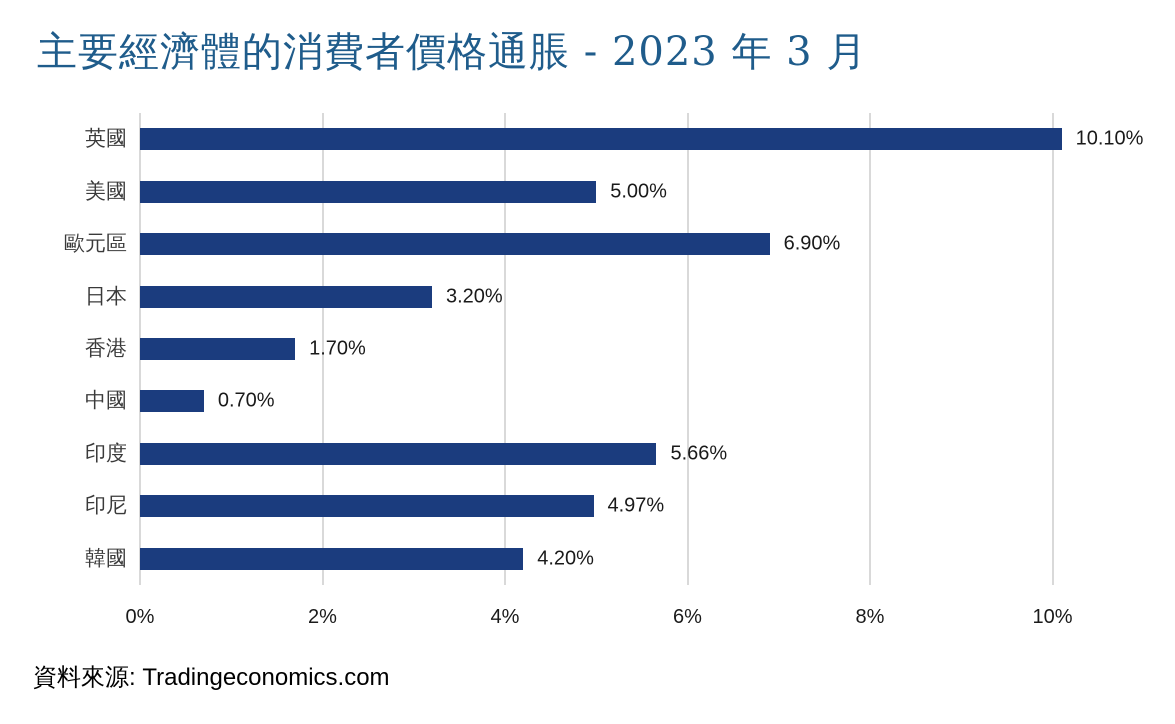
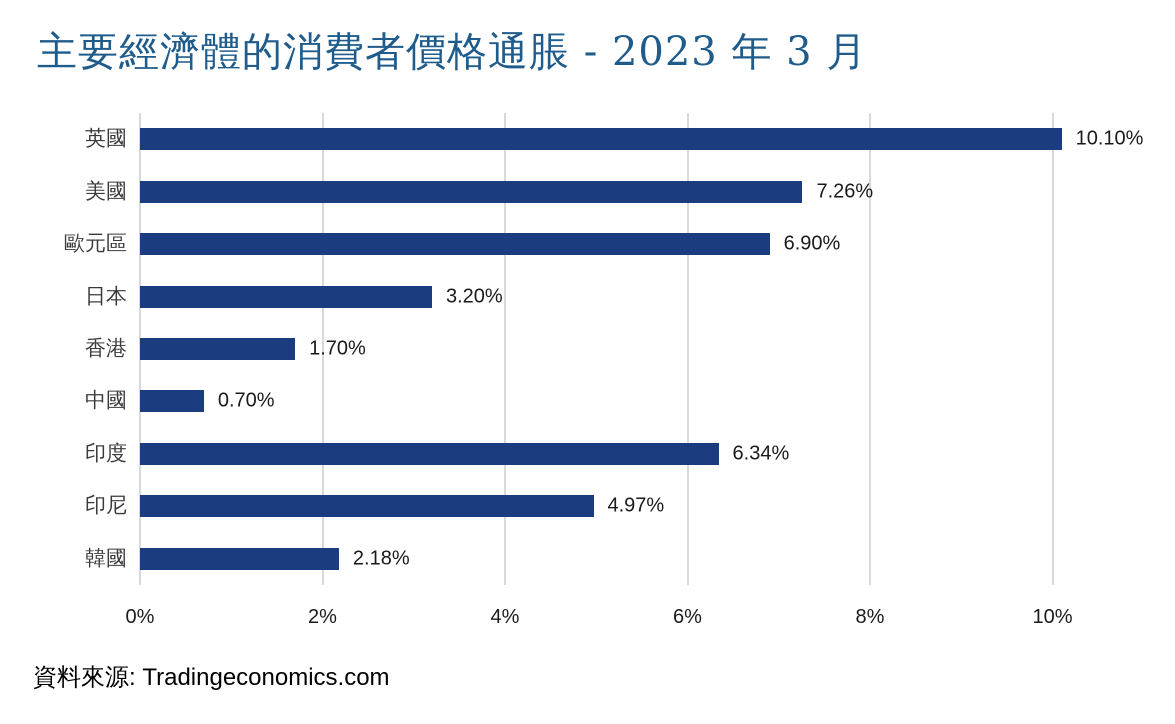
美國: 5.00% -> 7.26%
印度: 5.66% -> 6.34%
韓國: 4.20% -> 2.18%
